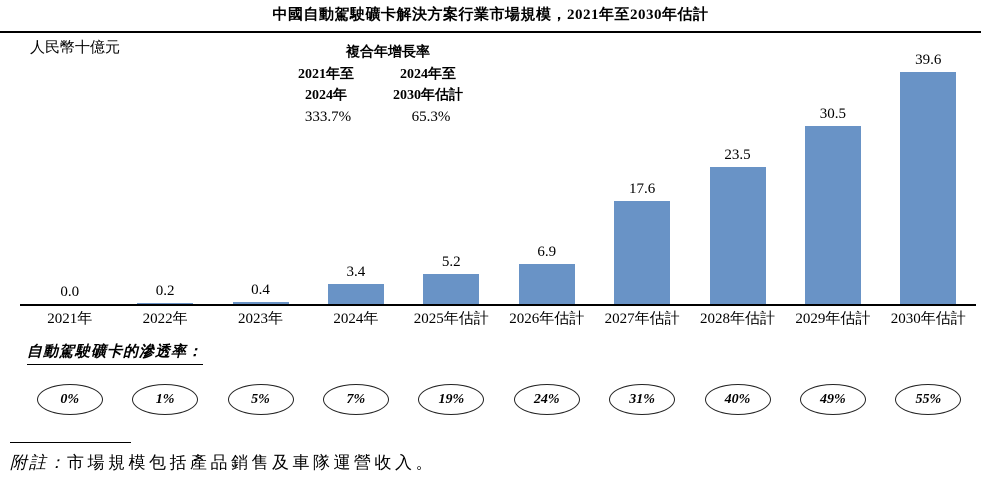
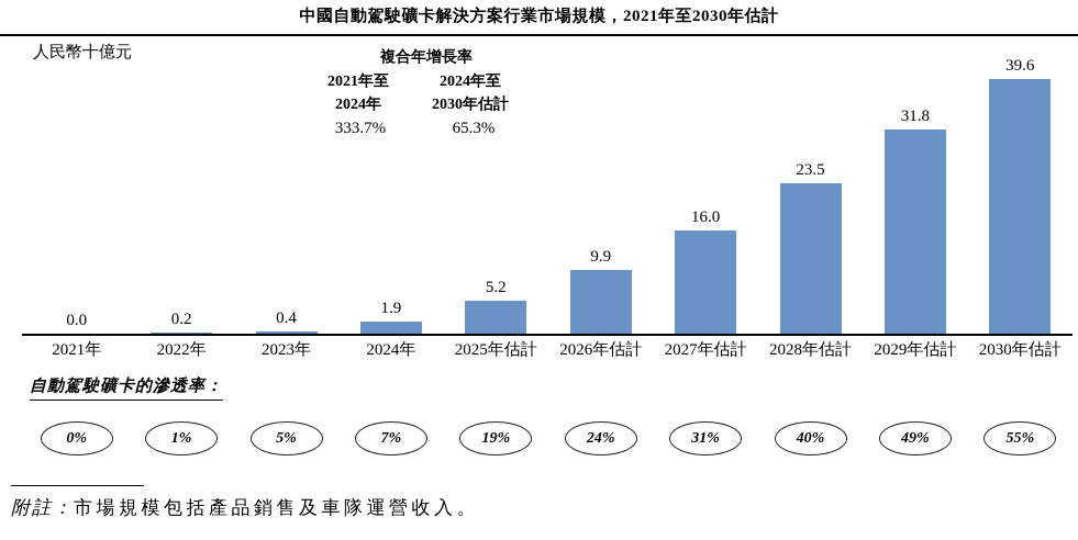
2024年: 3.4 -> 1.9
2026年估計: 6.9 -> 9.9
2027年估計: 17.6 -> 16.0
2029年估計: 30.5 -> 31.8
